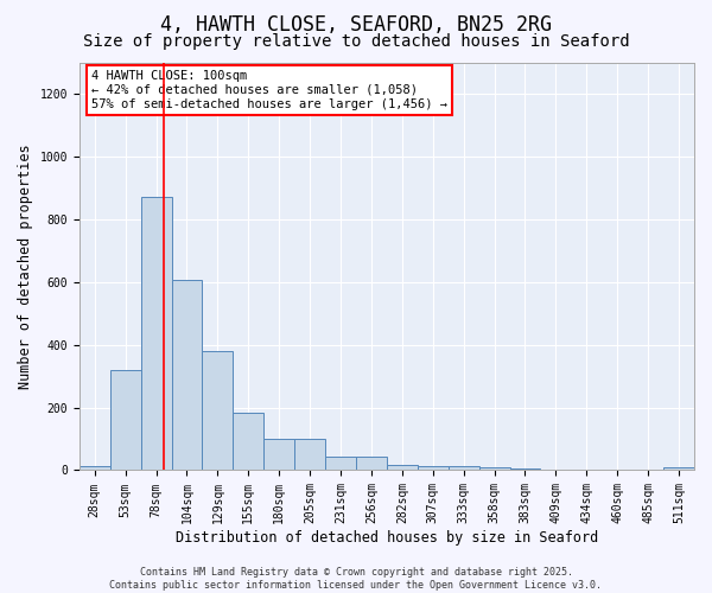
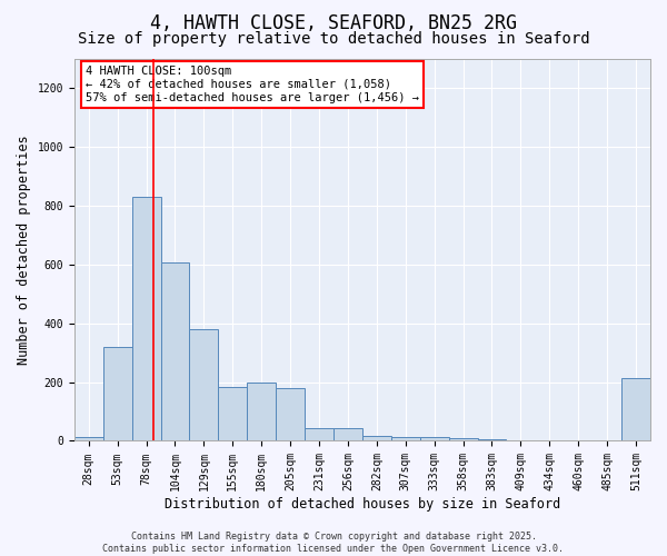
78sqm: 870 -> 830
180sqm: 100 -> 200
205sqm: 100 -> 180
511sqm: 8 -> 215
